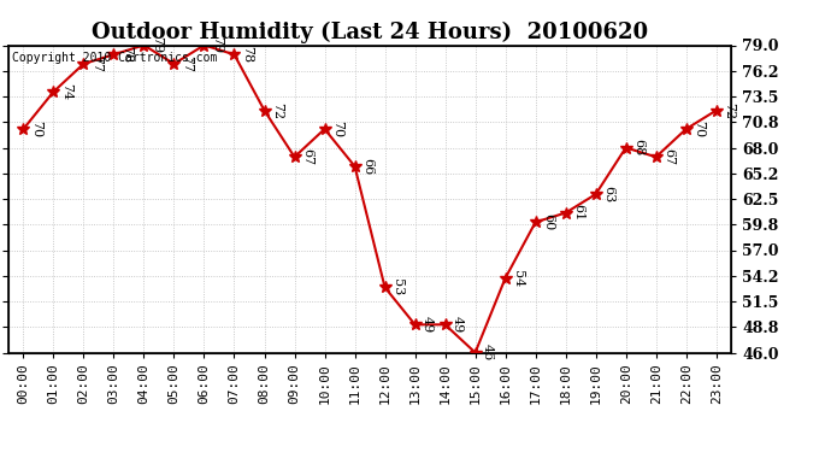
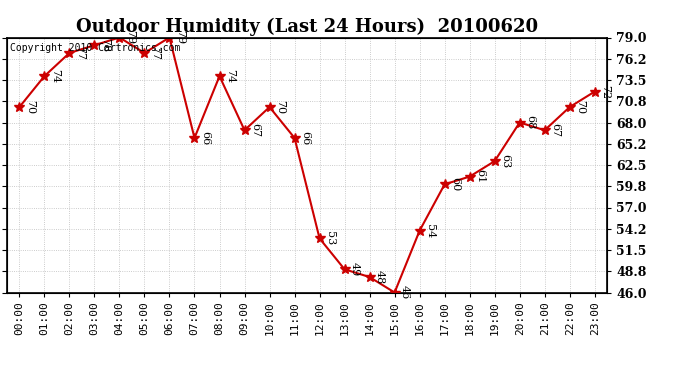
07:00: 78 -> 66
08:00: 72 -> 74
14:00: 49 -> 48
